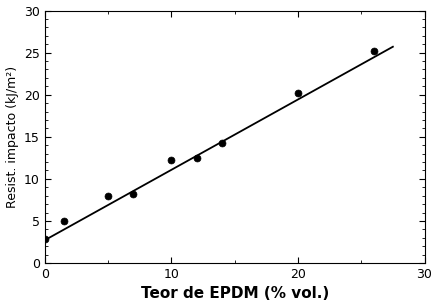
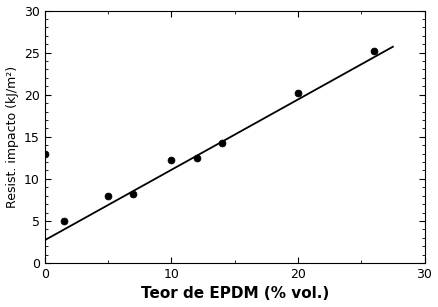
0: 2.8 -> 13.0
